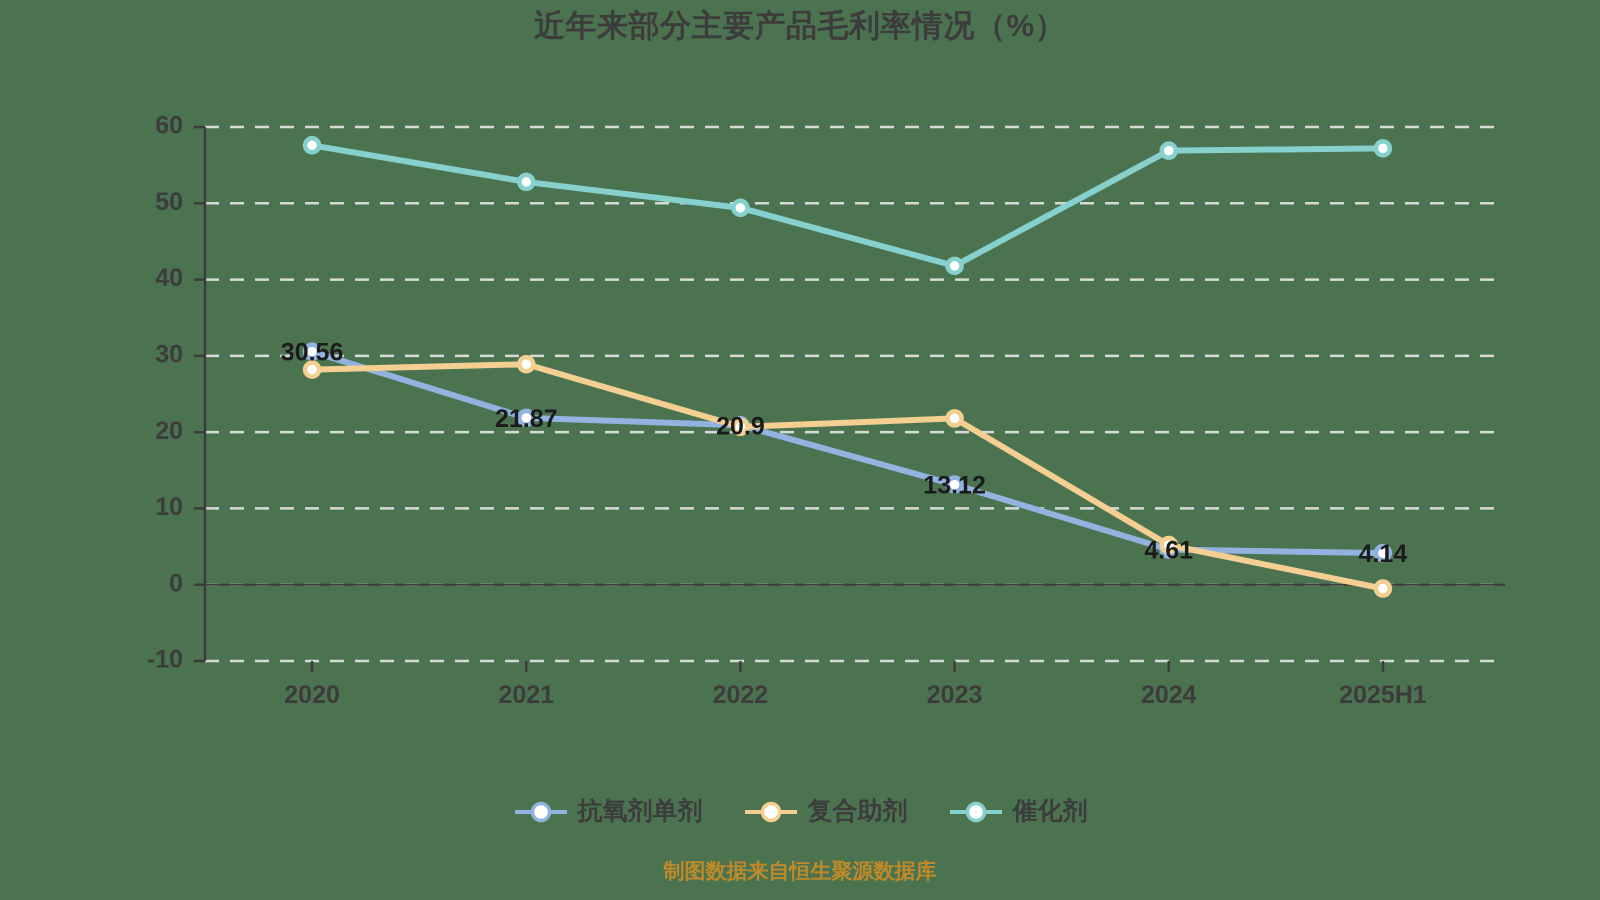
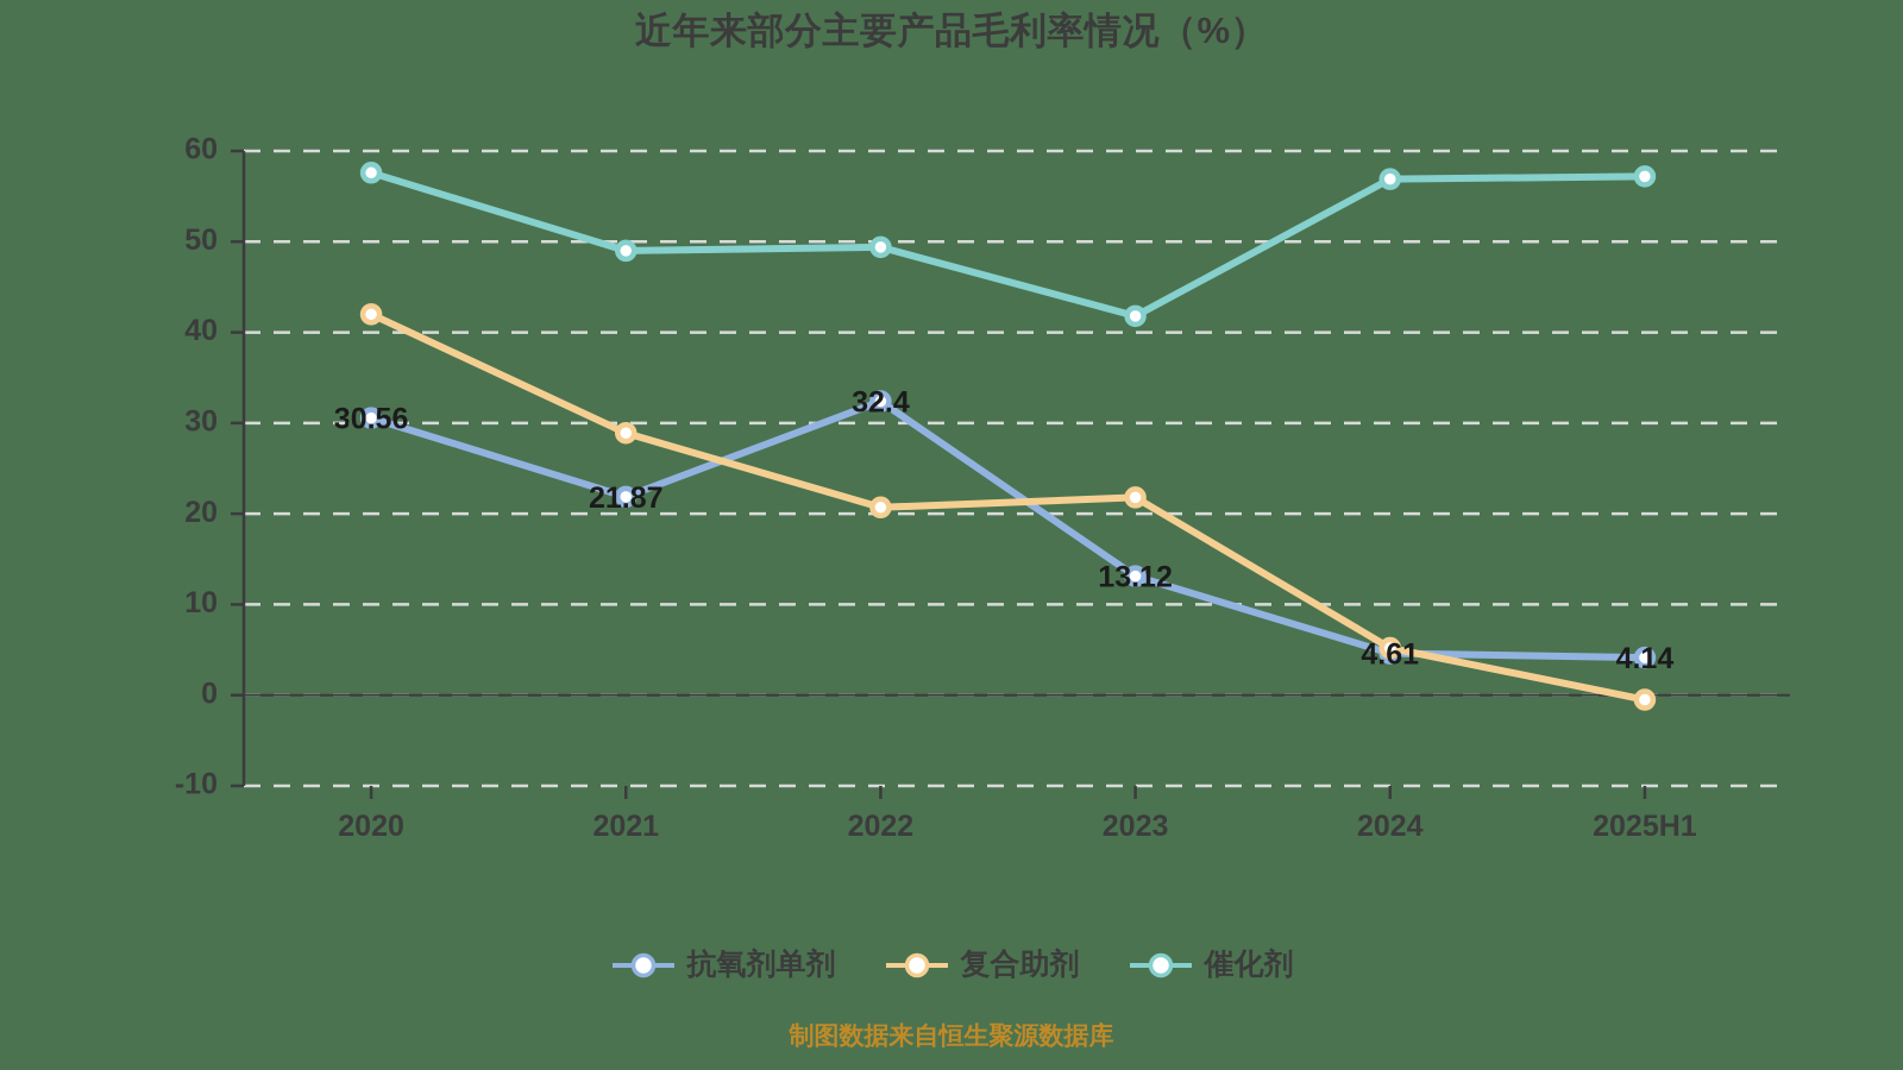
复合助剂/2020: 28 -> 42
催化剂/2021: 53 -> 49
抗氧剂单剂/2022: 20.9 -> 32.4
